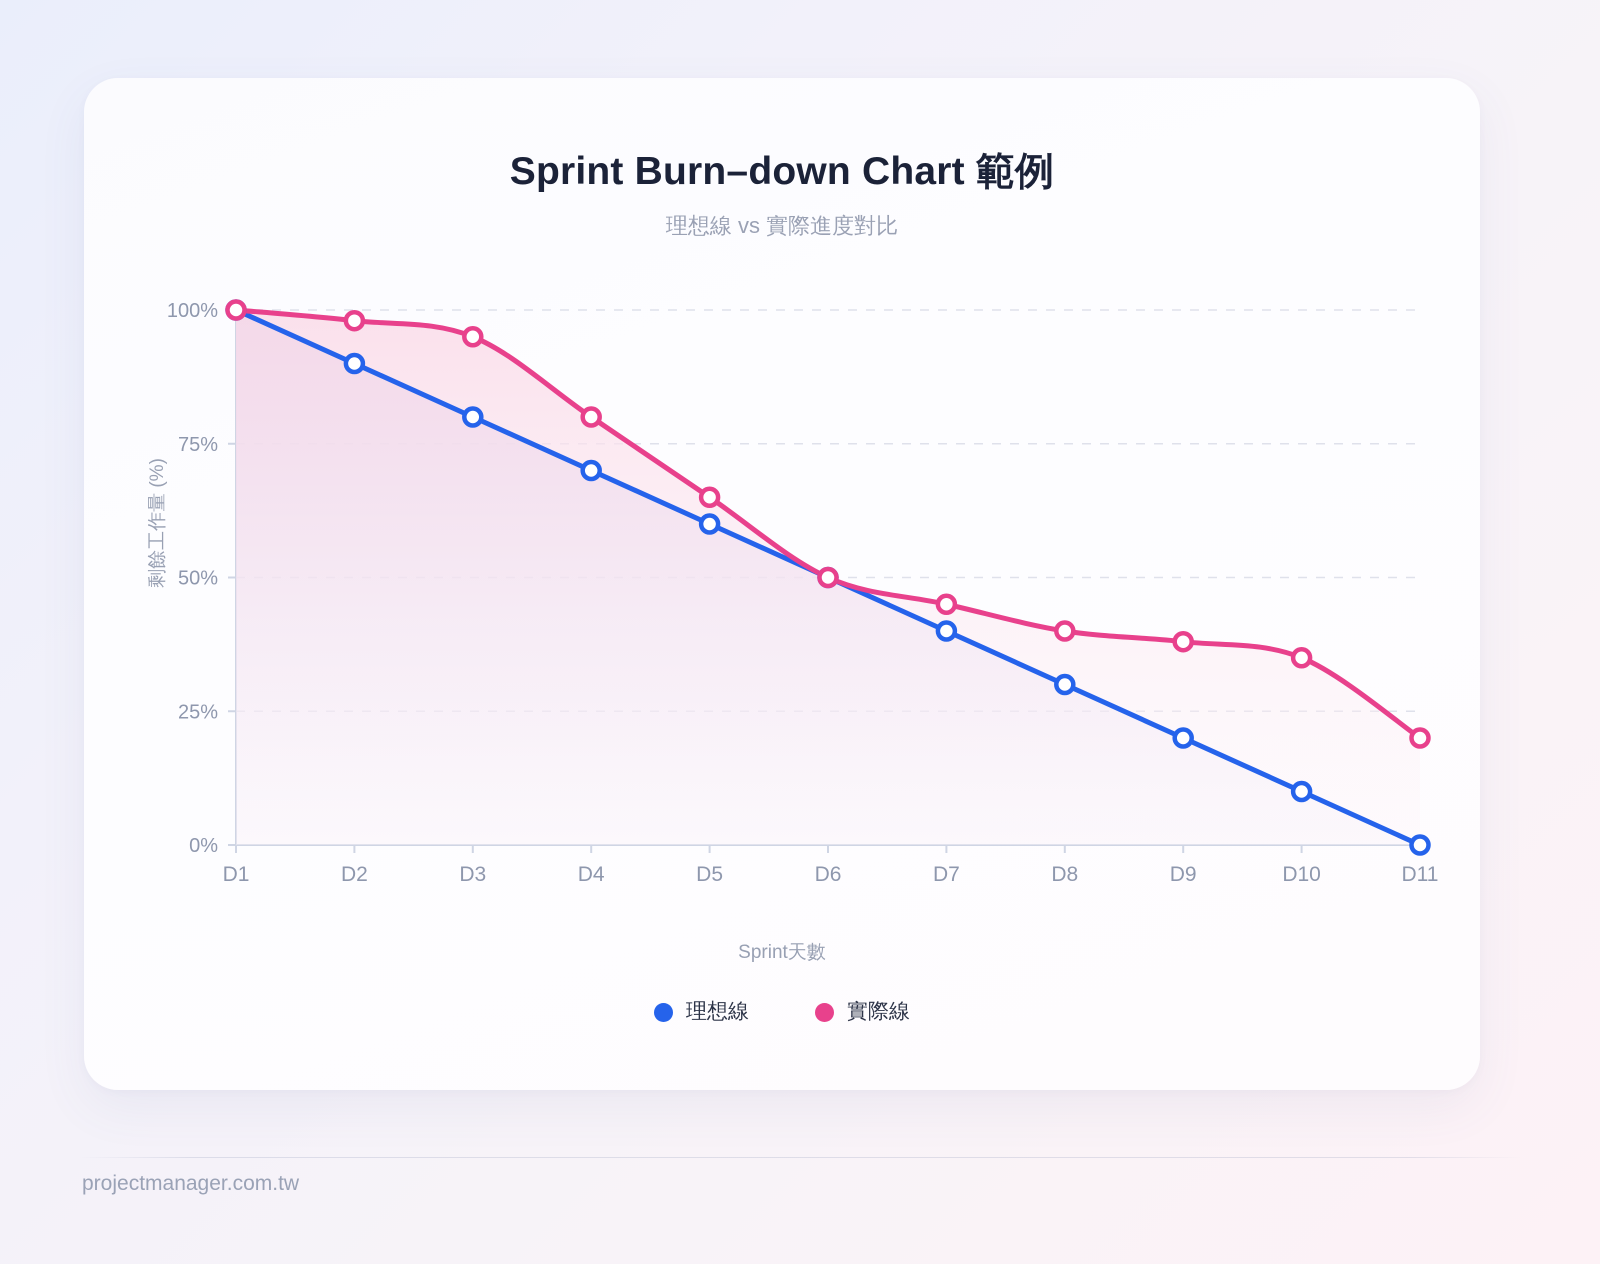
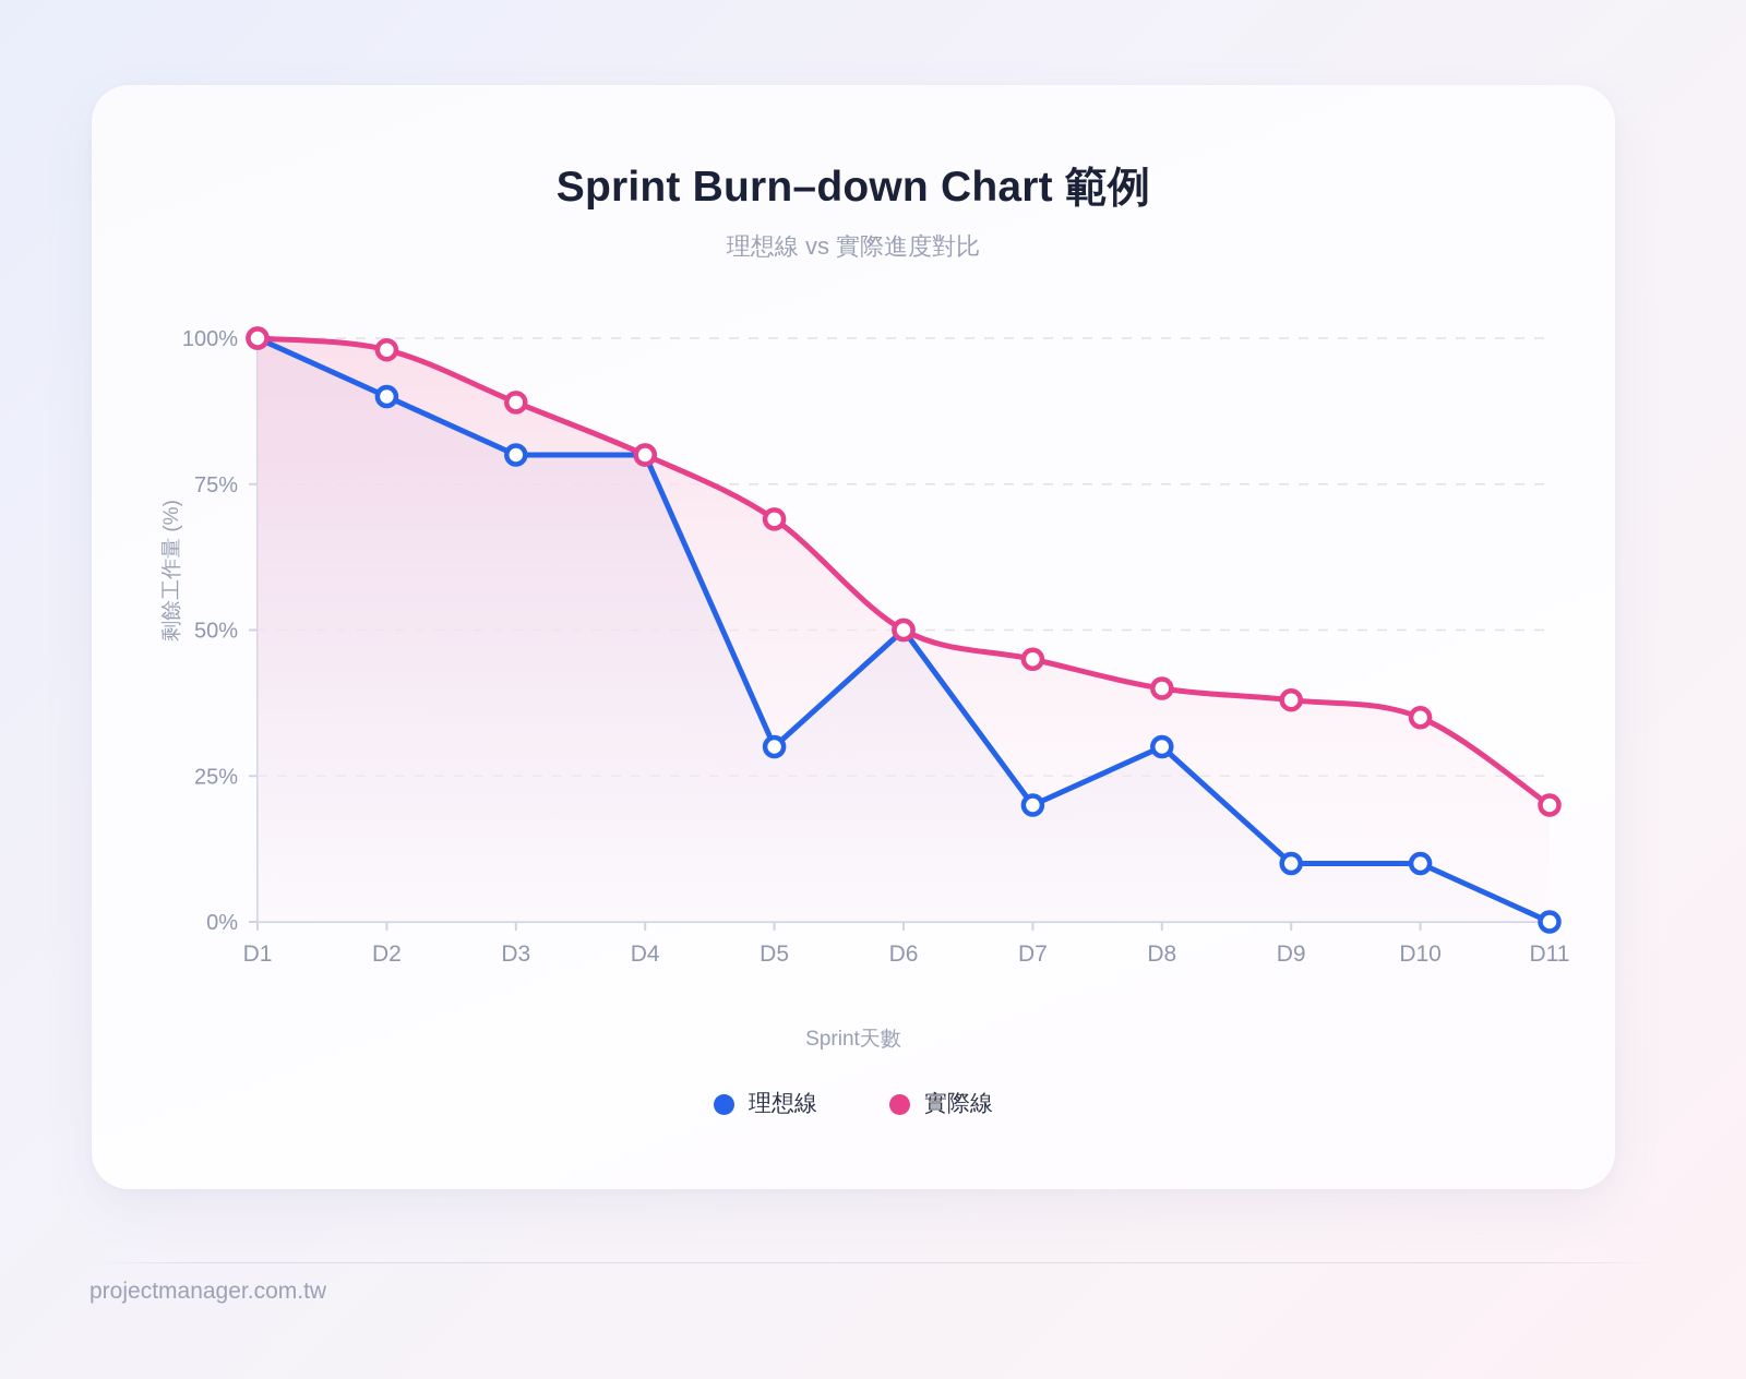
實際線/D3: 95% -> 89%
理想線/D4: 70% -> 80%
理想線/D5: 60% -> 30%
實際線/D5: 65% -> 69%
理想線/D7: 40% -> 20%
理想線/D9: 20% -> 10%
